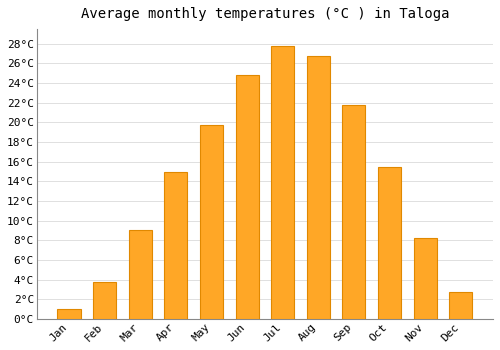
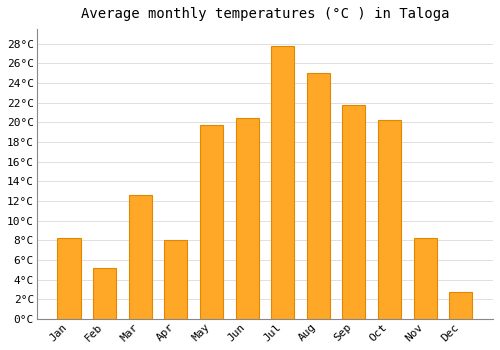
Jan: 1.0°C -> 8.2°C
Feb: 3.8°C -> 5.2°C
Mar: 9.0°C -> 12.6°C
Apr: 15.0°C -> 8.0°C
Jun: 24.8°C -> 20.4°C
Aug: 26.8°C -> 25.0°C
Oct: 15.5°C -> 20.2°C
